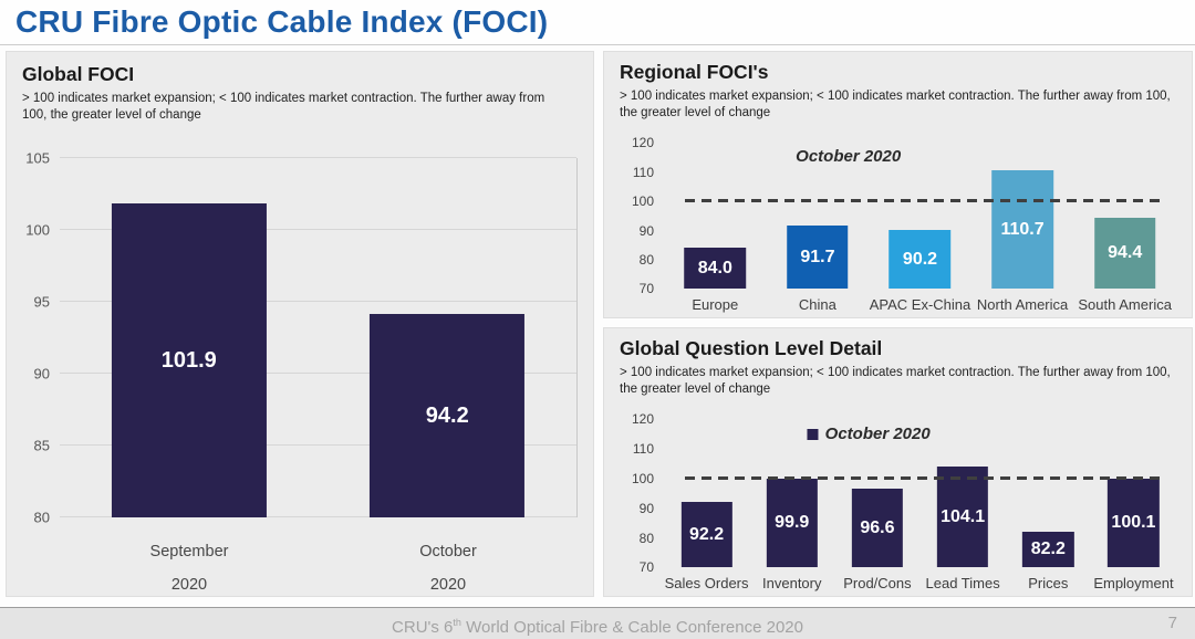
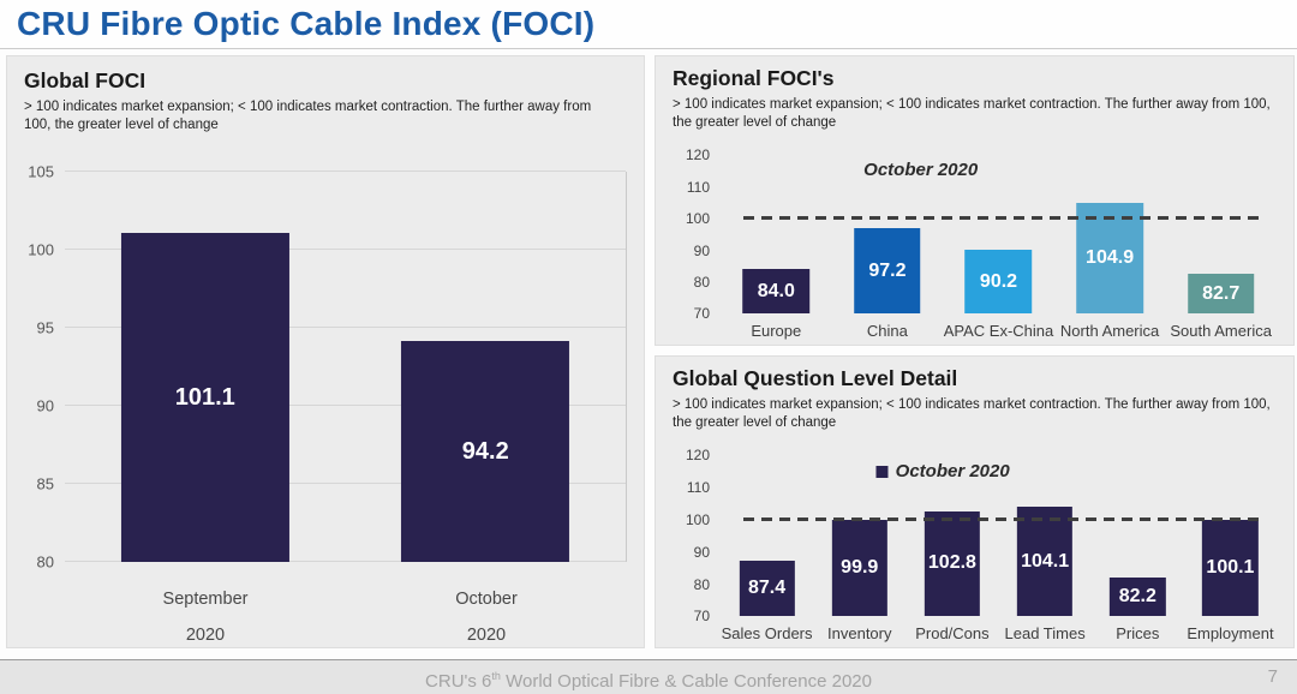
Global FOCI/September 2020: 101.9 -> 101.1
Regional FOCI's/China: 91.7 -> 97.2
Regional FOCI's/North America: 110.7 -> 104.9
Regional FOCI's/South America: 94.4 -> 82.7
Global Question Level Detail/Sales Orders: 92.2 -> 87.4
Global Question Level Detail/Prod/Cons: 96.6 -> 102.8
